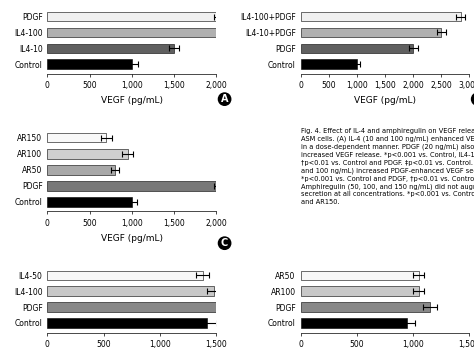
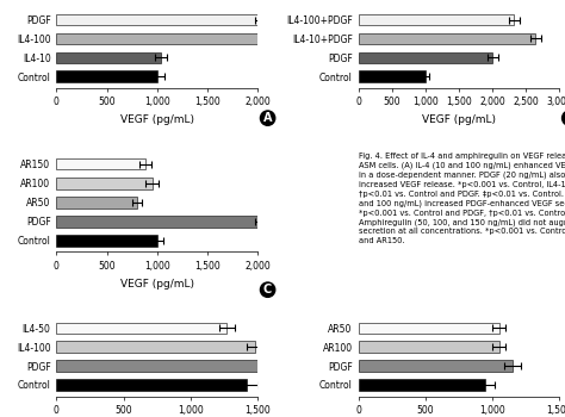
IL4-10: 1,500 -> 1,040
IL4-100+PDGF: 2,850 -> 2,320
IL4-10+PDGF: 2,500 -> 2,640
AR150: 700 -> 880
IL4-50: 1,380 -> 1,270
